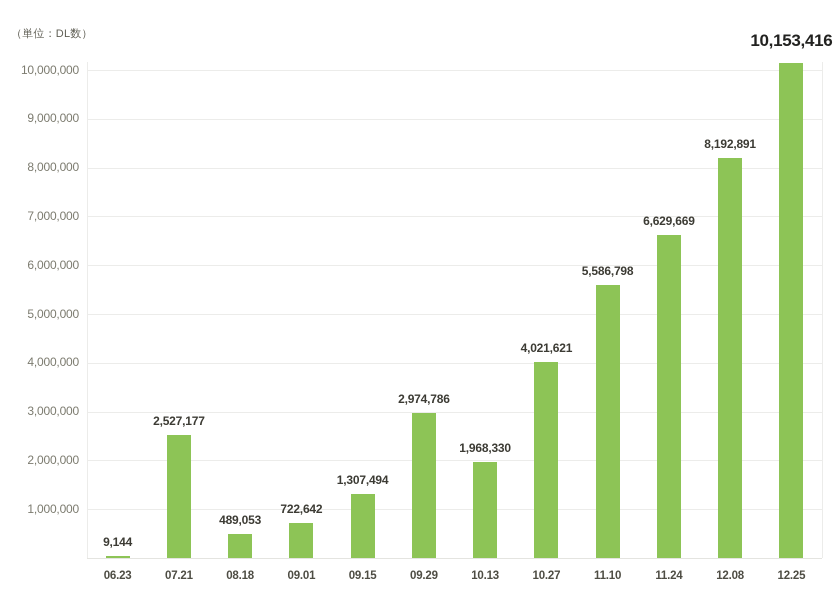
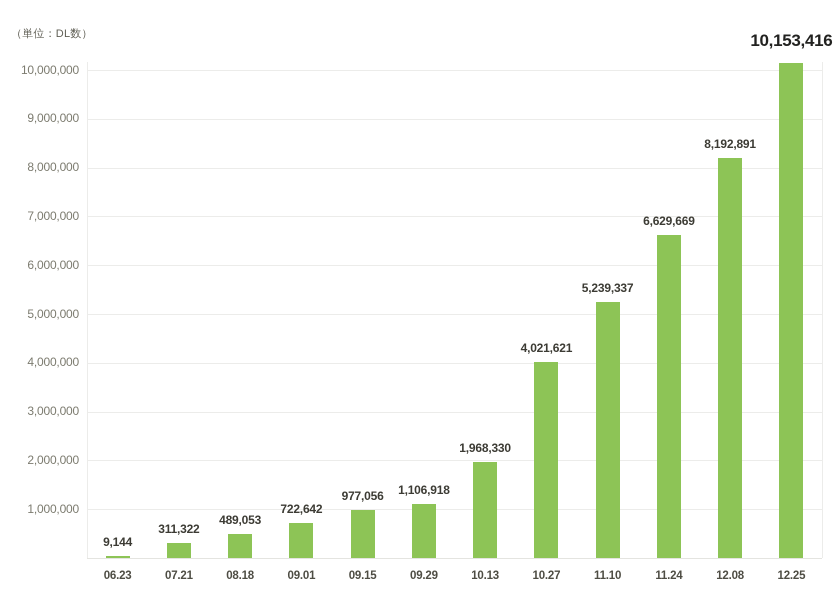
07.21: 2,527,177 -> 311,322
09.15: 1,307,494 -> 977,056
09.29: 2,974,786 -> 1,106,918
11.10: 5,586,798 -> 5,239,337
